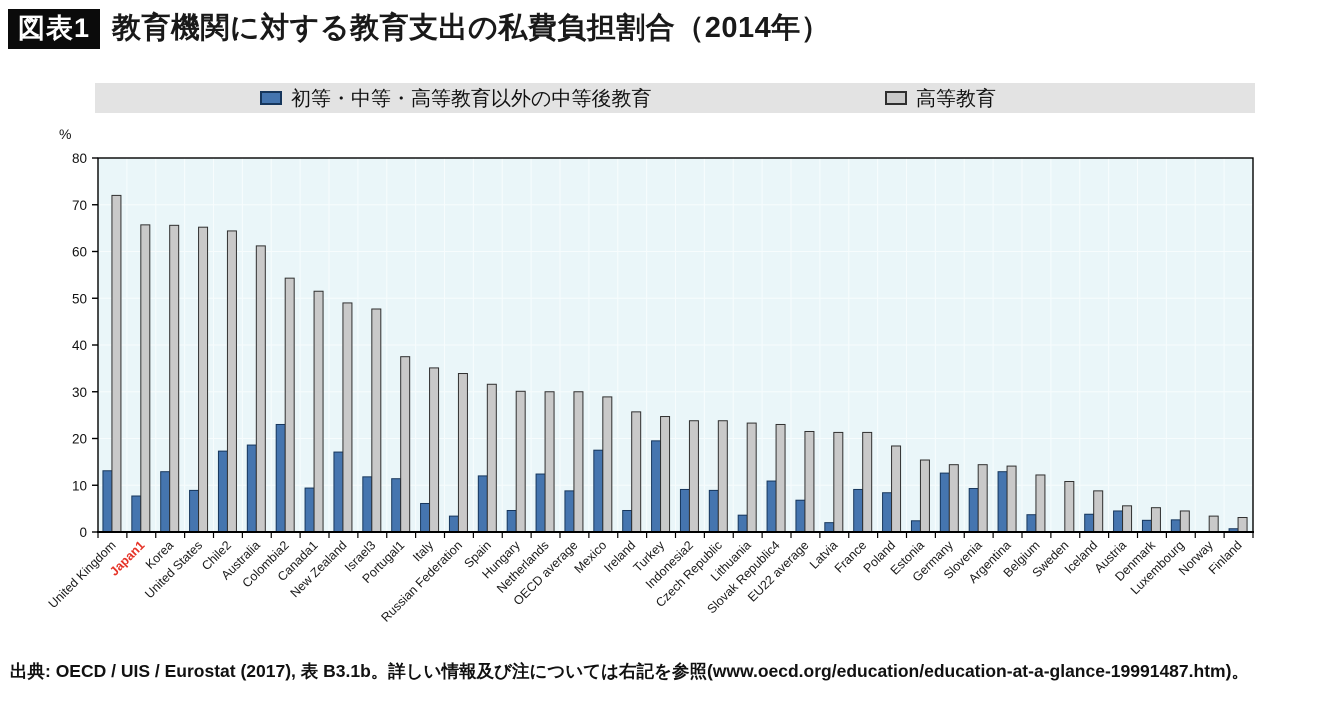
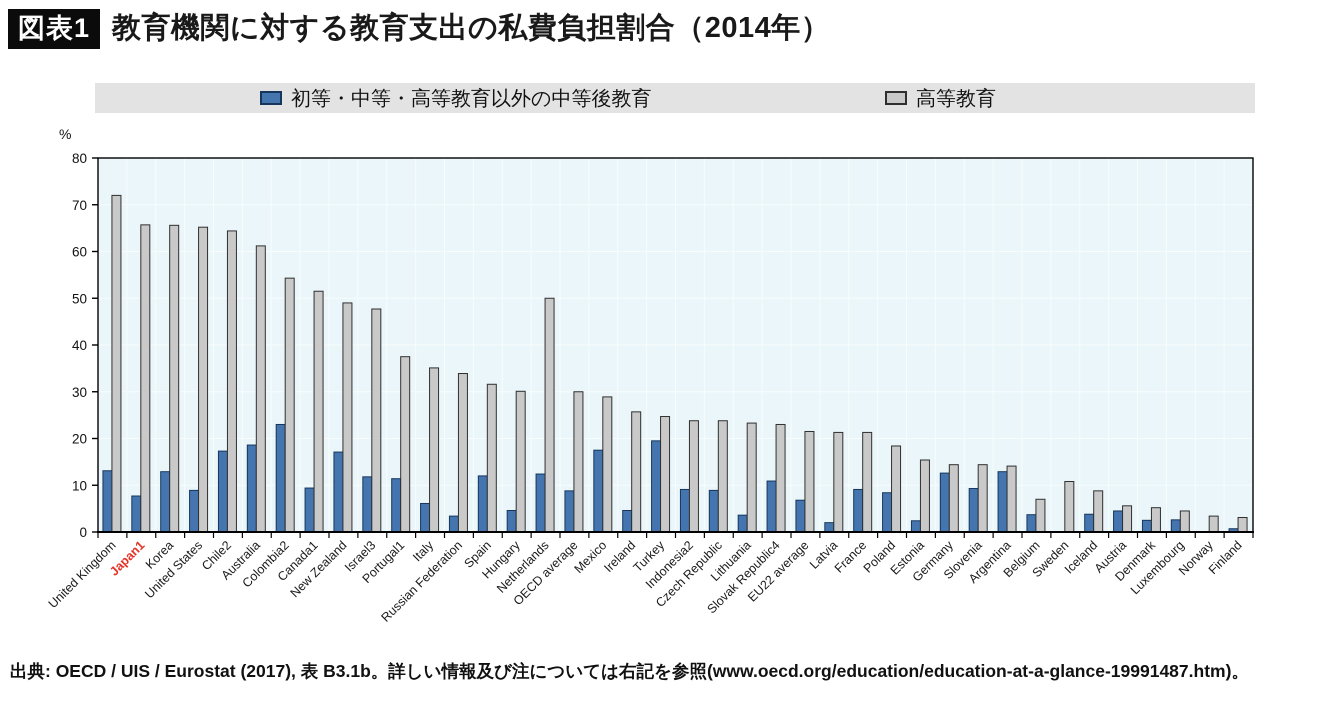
高等教育/Netherlands: 30 -> 50
高等教育/Belgium: 12 -> 7
